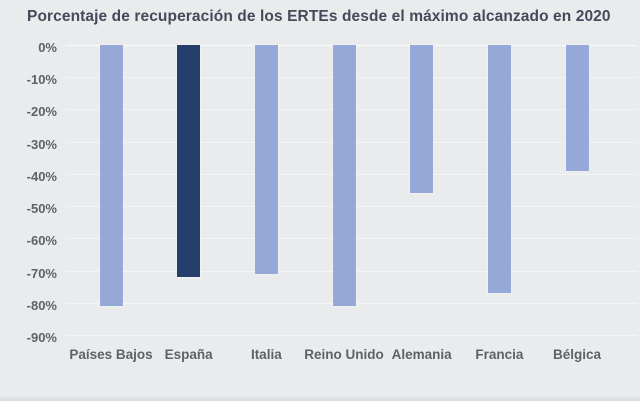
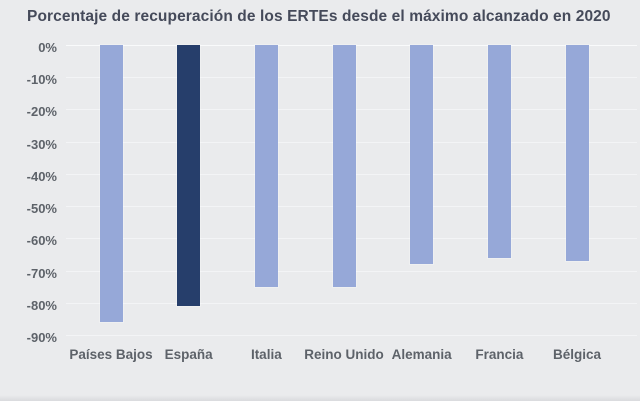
Países Bajos: -81% -> -86%
España: -72% -> -81%
Italia: -71% -> -75%
Reino Unido: -81% -> -75%
Alemania: -46% -> -68%
Francia: -77% -> -66%
Bélgica: -39% -> -67%
